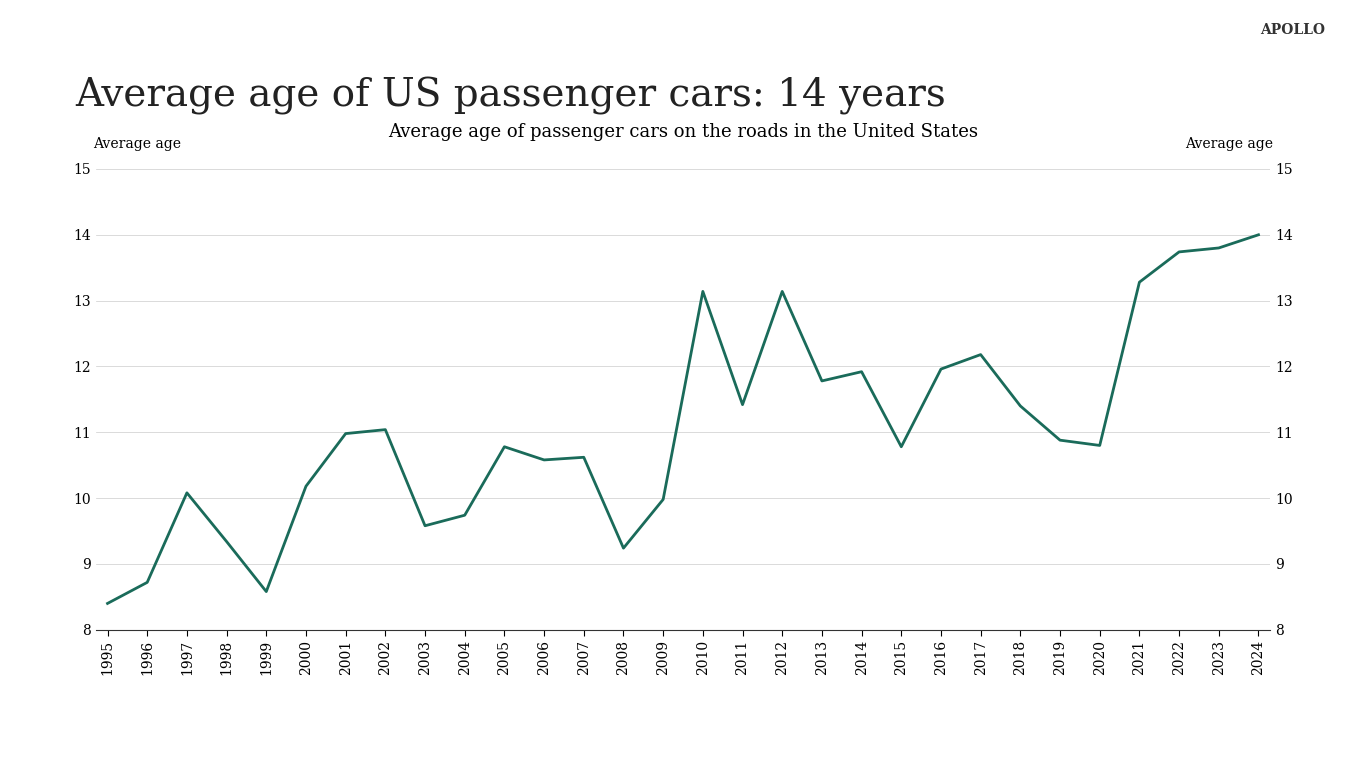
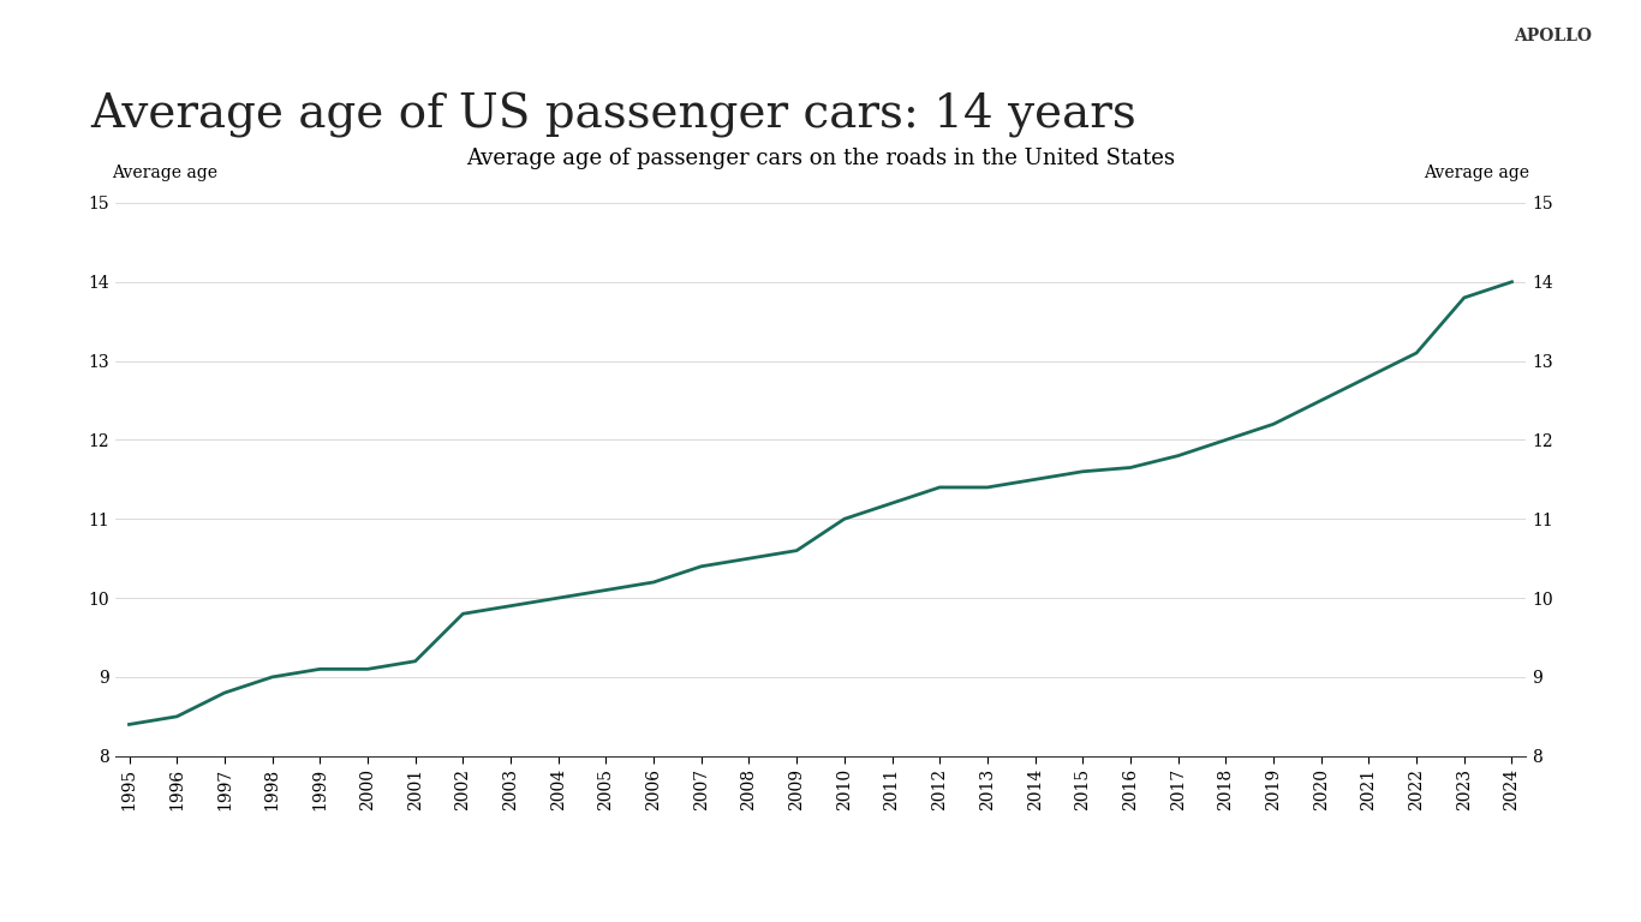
1996: 8.72 -> 8.50
1997: 10.08 -> 8.80
1998: 9.34 -> 9.00
1999: 8.58 -> 9.10
2000: 10.18 -> 9.10
2001: 10.98 -> 9.20
2002: 11.04 -> 9.80
2003: 9.58 -> 9.90
2004: 9.74 -> 10.00
2005: 10.78 -> 10.10
2006: 10.58 -> 10.20
2007: 10.62 -> 10.40
2008: 9.24 -> 10.50
2009: 9.98 -> 10.60
2010: 13.14 -> 11.00
2011: 11.42 -> 11.20
2012: 13.14 -> 11.40
2013: 11.78 -> 11.40
2014: 11.92 -> 11.50
2015: 10.78 -> 11.60
2016: 11.96 -> 11.65
2017: 12.18 -> 11.80
2018: 11.40 -> 12.00
2019: 10.88 -> 12.20
2020: 10.80 -> 12.50
2021: 13.28 -> 12.80
2022: 13.74 -> 13.10
